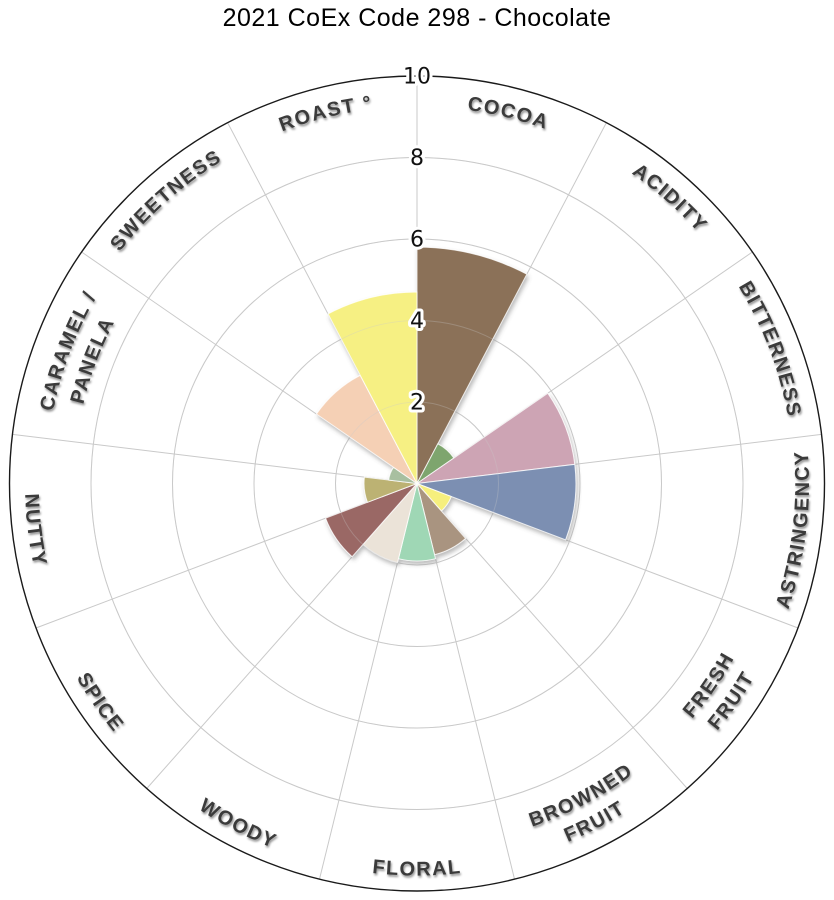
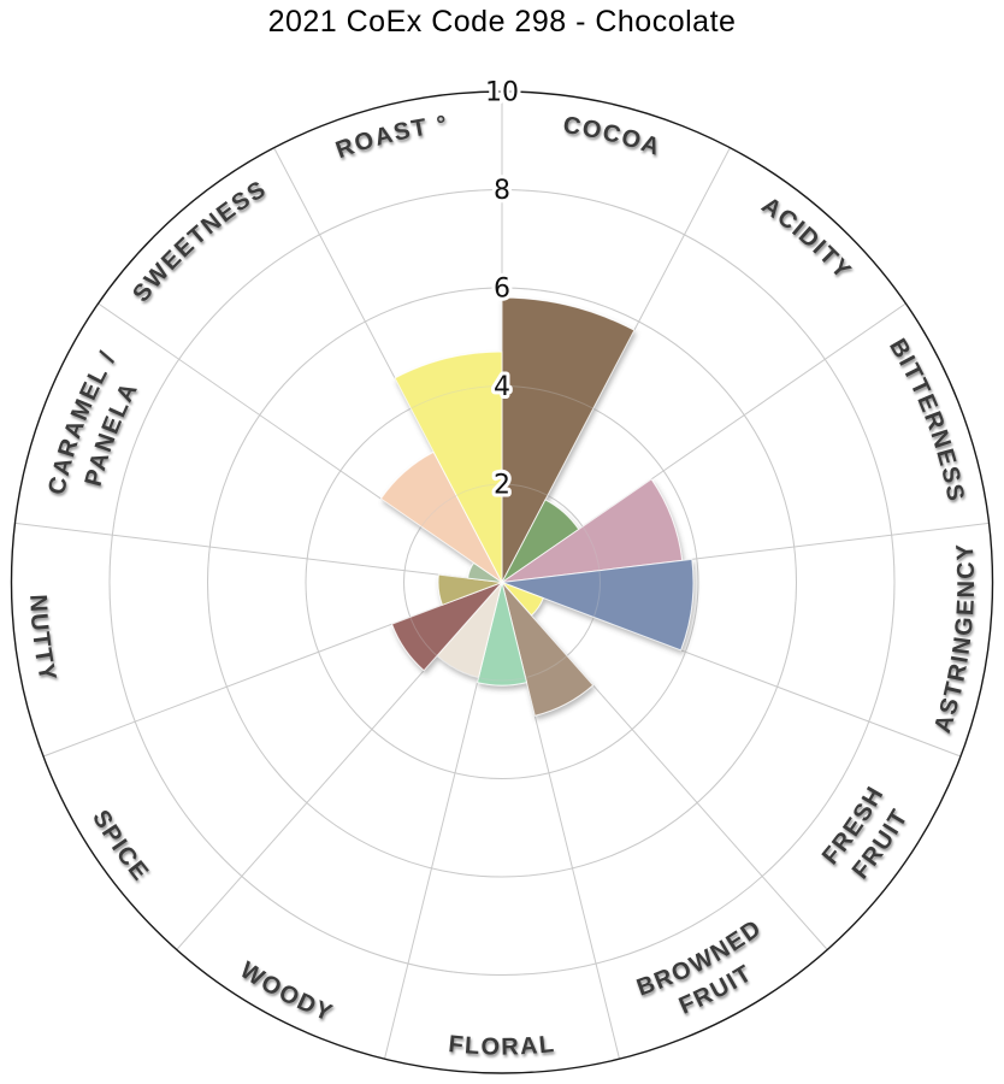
ACIDITY: 1.1 -> 1.9
BITTERNESS: 3.9 -> 3.7
BROWNED FRUIT: 1.8 -> 2.8
FLORAL: 1.9 -> 2.1
